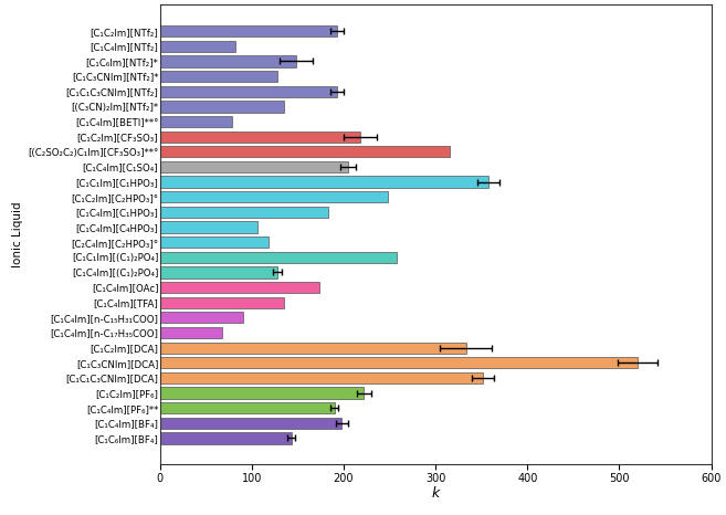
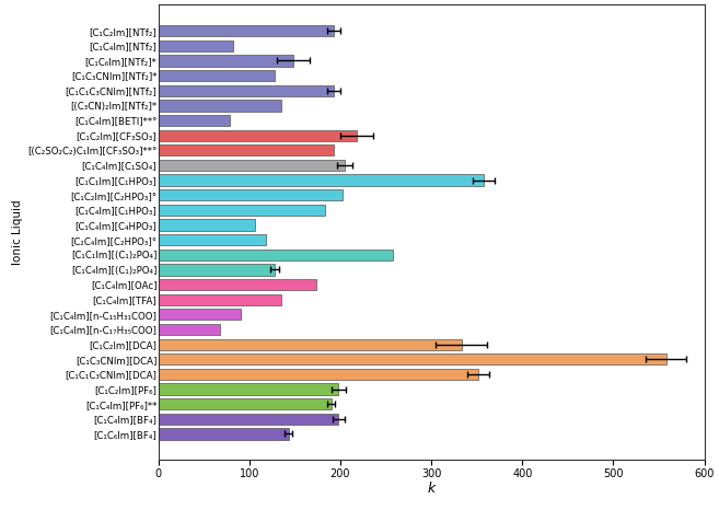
[(C₂SO₂C₂)C₁Im][CF₃SO₃]**°: 316 -> 193
[C₁C₂Im][C₂HPO₃]°: 248 -> 202
[C₁C₃CNIm][DCA]: 520 -> 558
[C₁C₂Im][PF₆]: 222 -> 198
